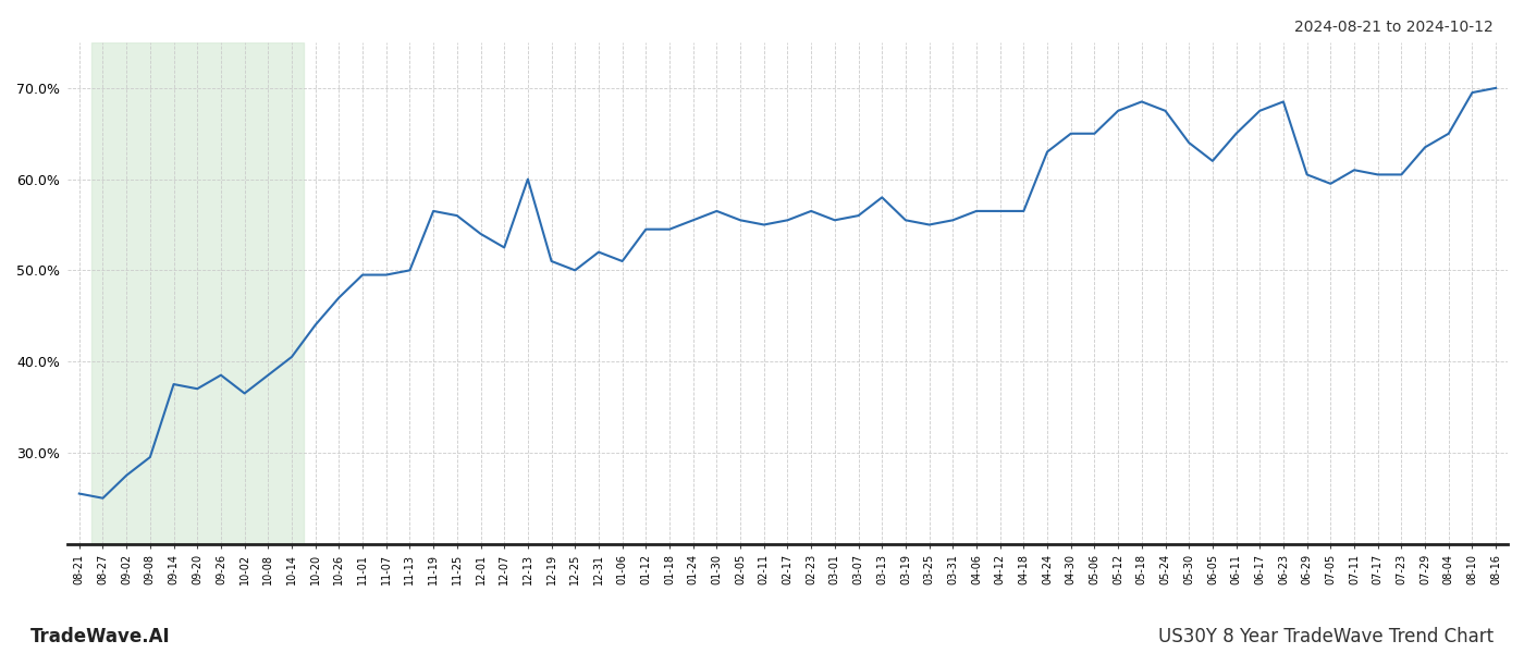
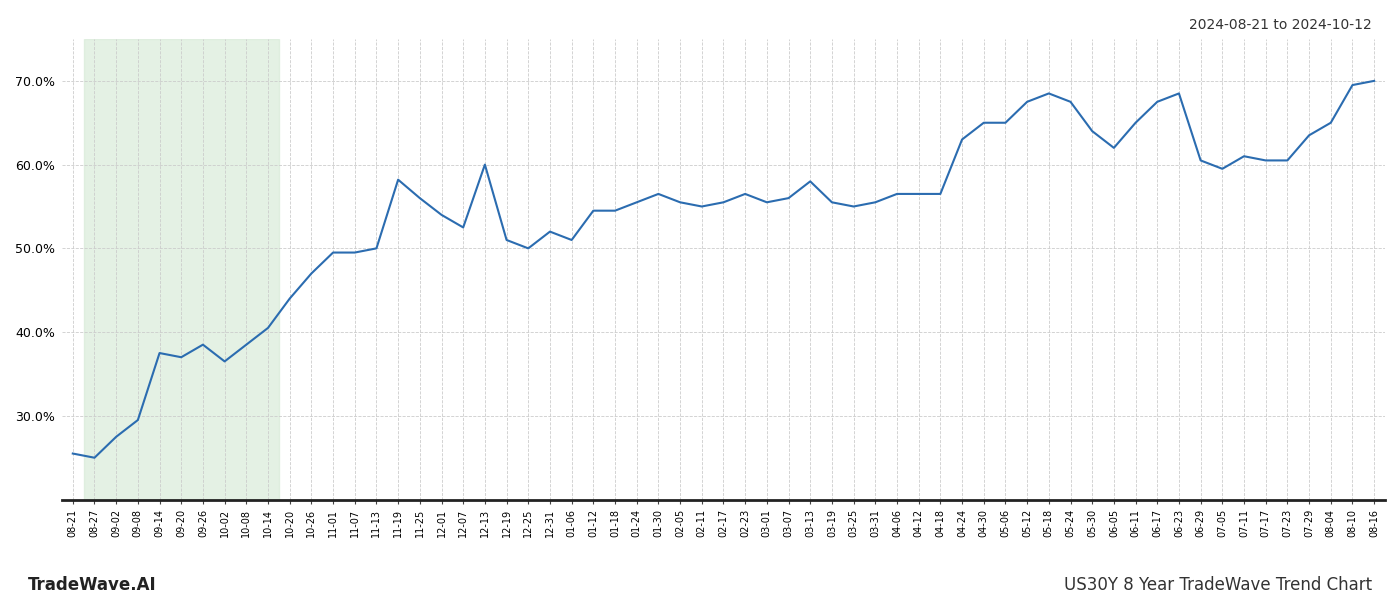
11-19: 56.5% -> 58.2%
